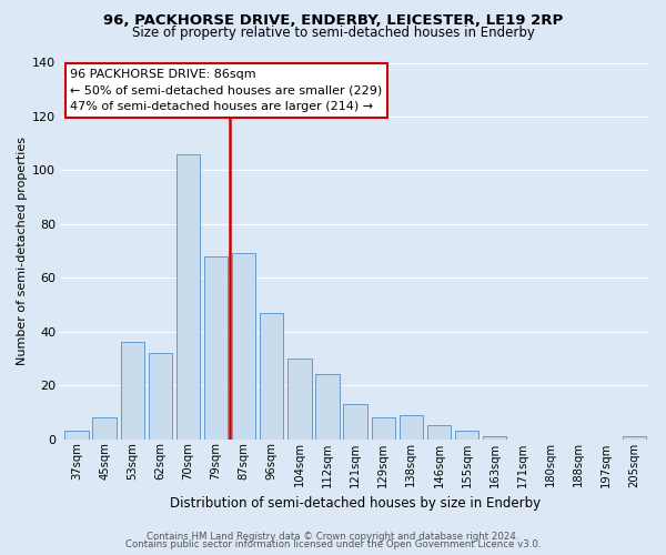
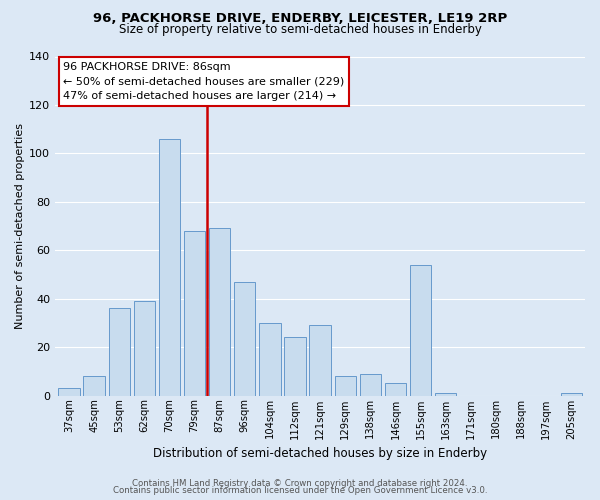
62sqm: 32 -> 39
121sqm: 13 -> 29
155sqm: 3 -> 54
